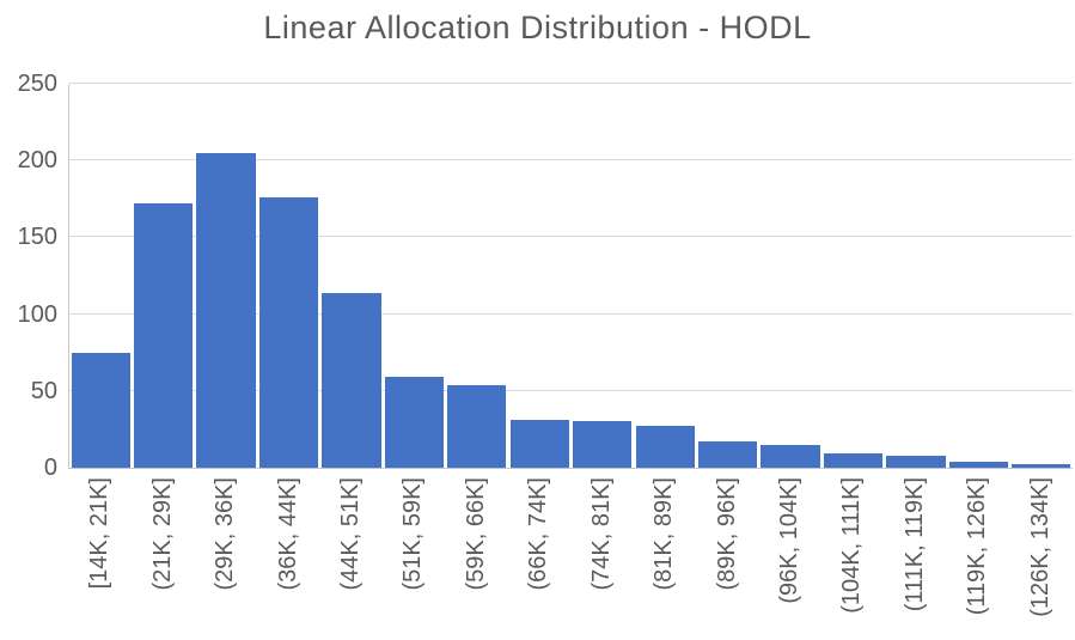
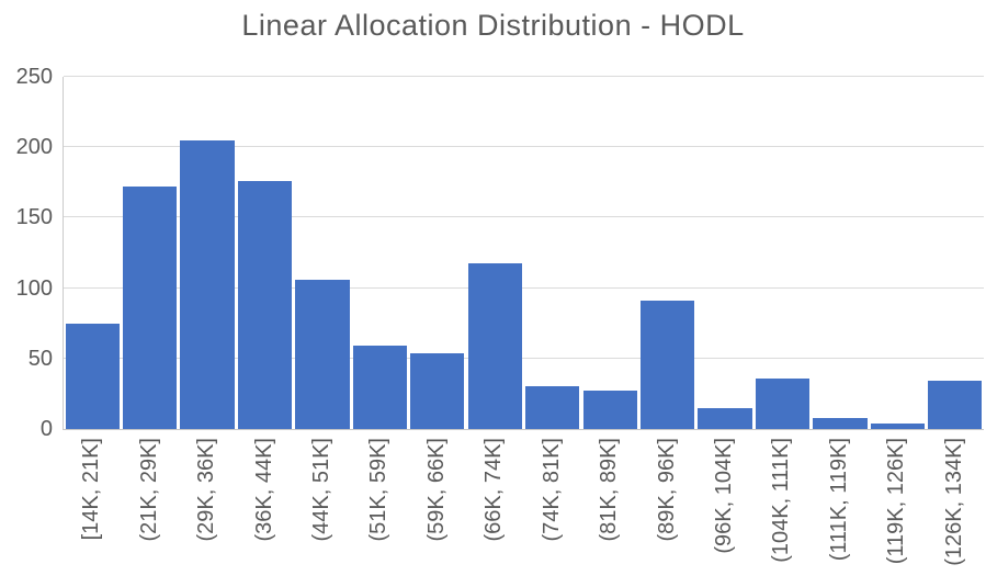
(44K, 51K]: 114 -> 106
(66K, 74K]: 31 -> 118
(89K, 96K]: 17 -> 91
(104K, 111K]: 9 -> 36
(126K, 134K]: 2 -> 34
